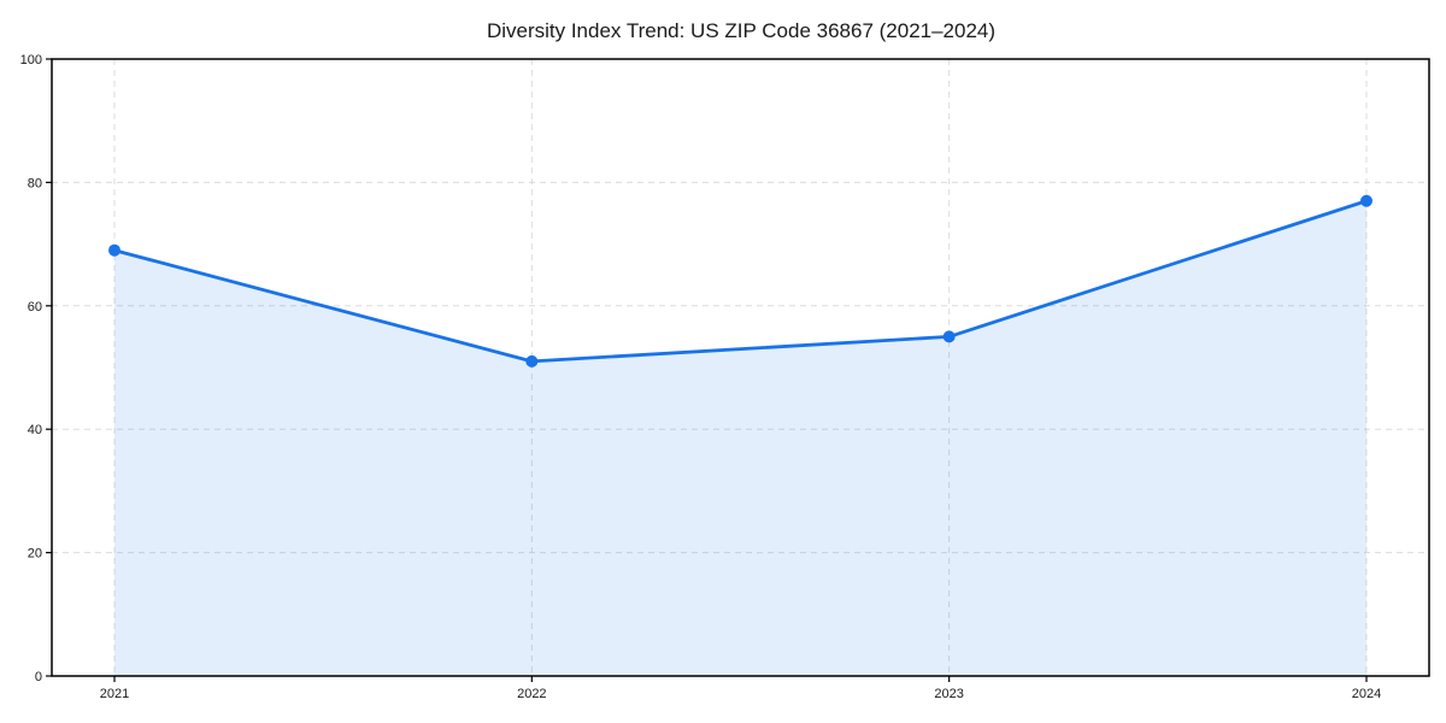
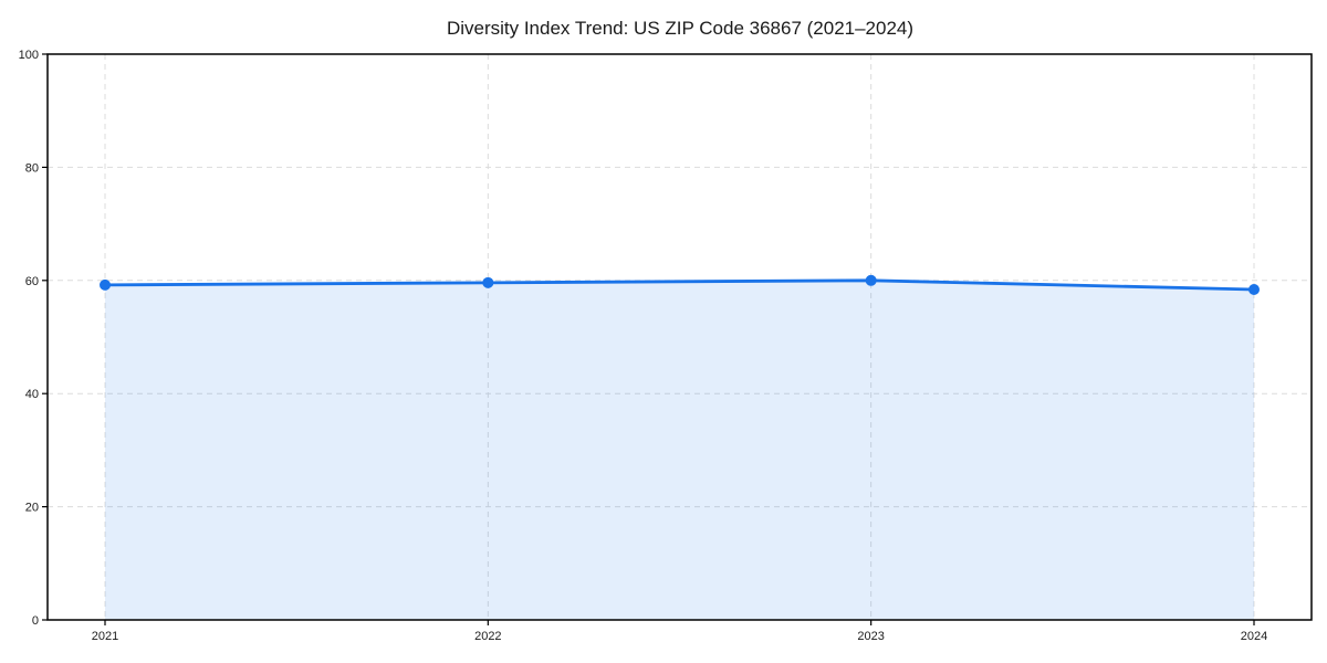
2021: 69 -> 59
2022: 51 -> 60
2023: 55 -> 60
2024: 77 -> 58
